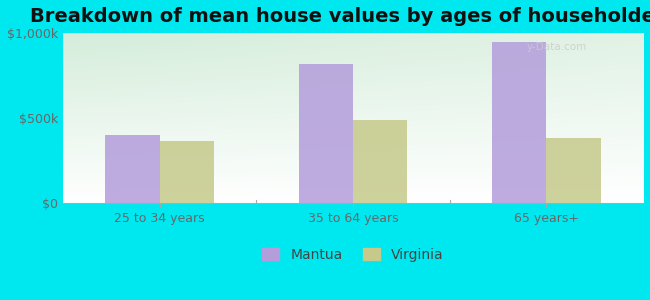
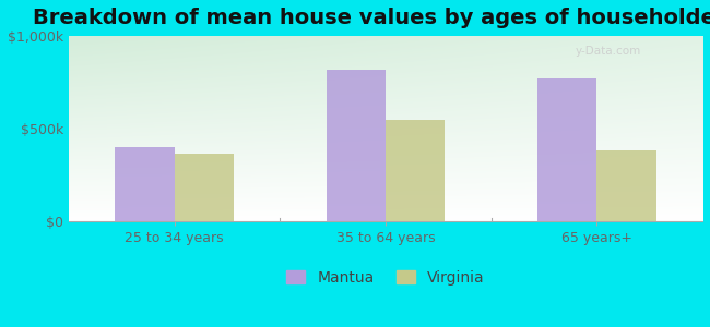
Virginia/35 to 64 years: $490k -> $550k
Mantua/65 years+: $950k -> $770k
